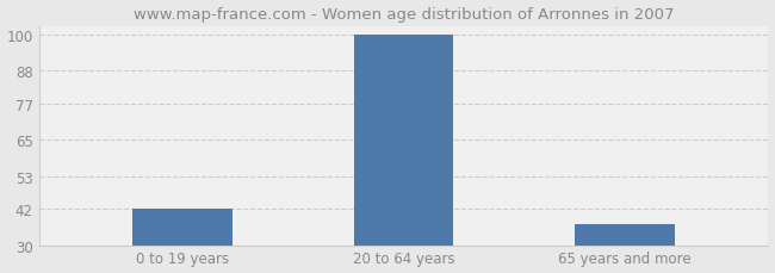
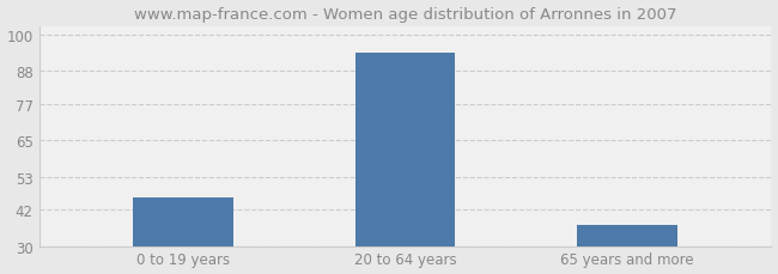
0 to 19 years: 42 -> 46
20 to 64 years: 100 -> 94
